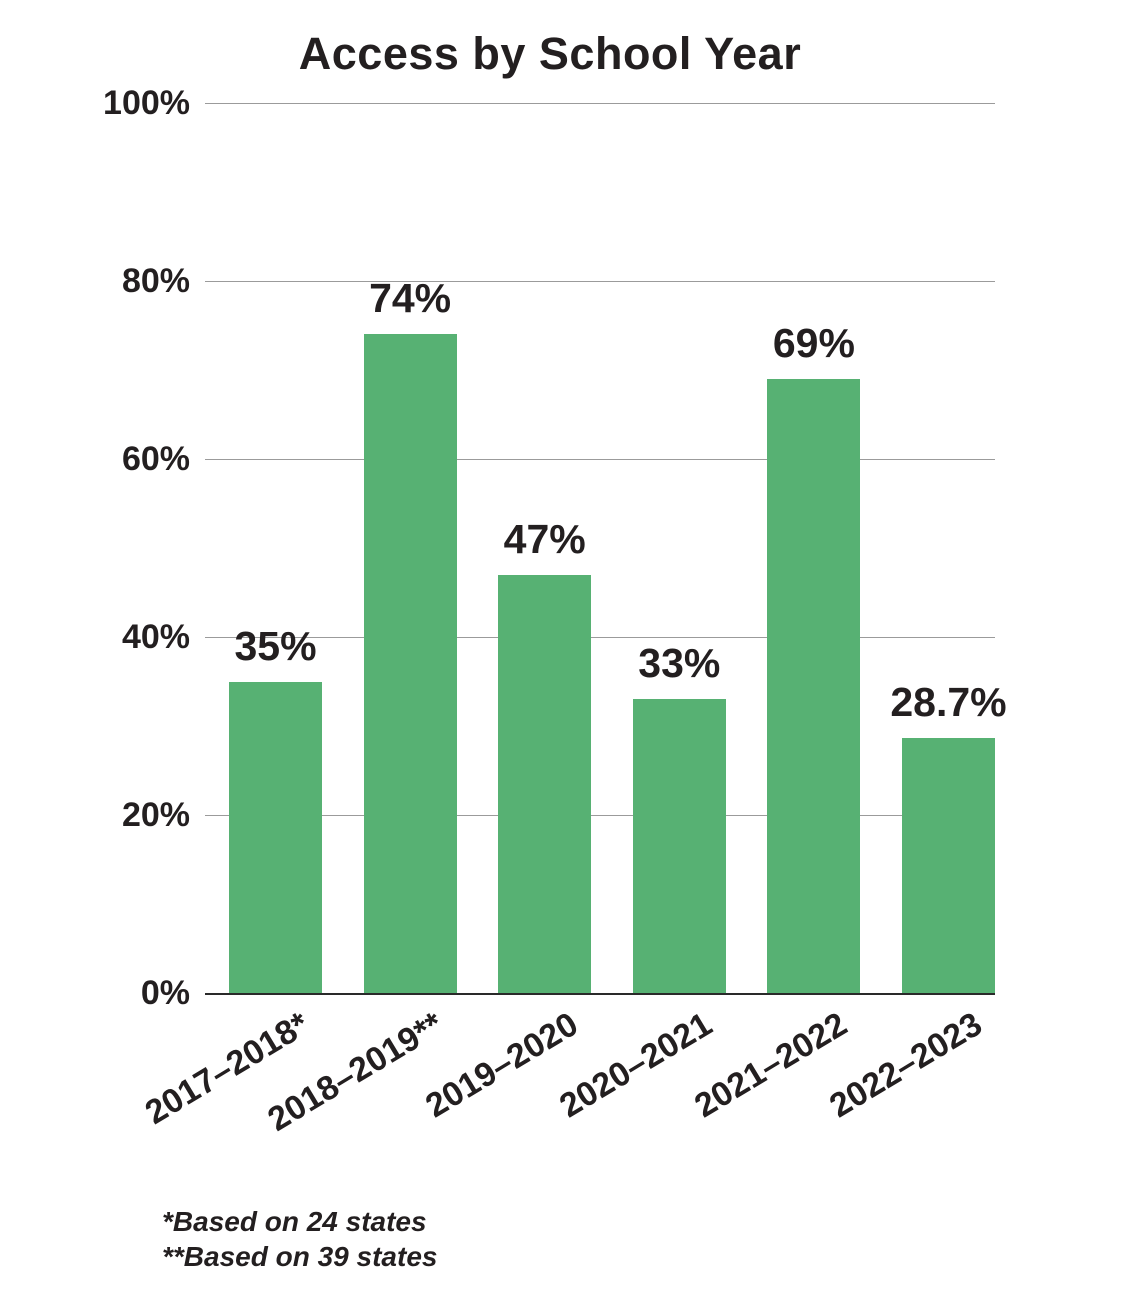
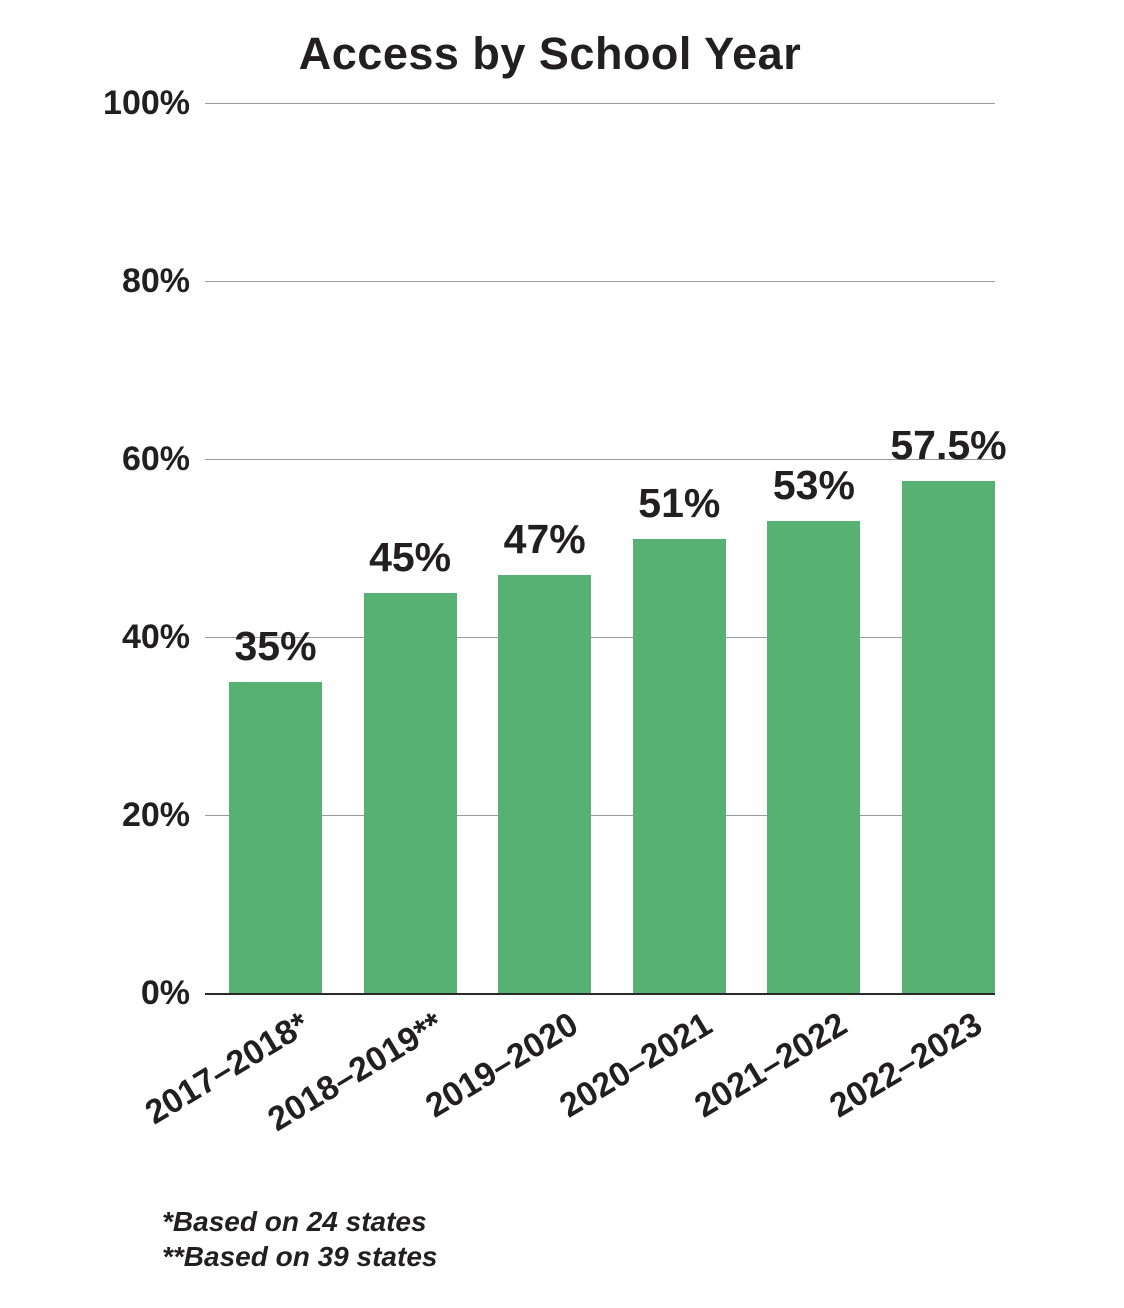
2018–2019**: 74% -> 45%
2020–2021: 33% -> 51%
2021–2022: 69% -> 53%
2022–2023: 28.7% -> 57.5%
